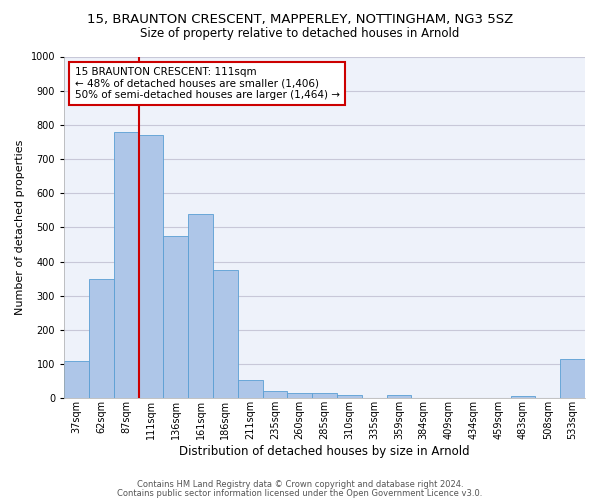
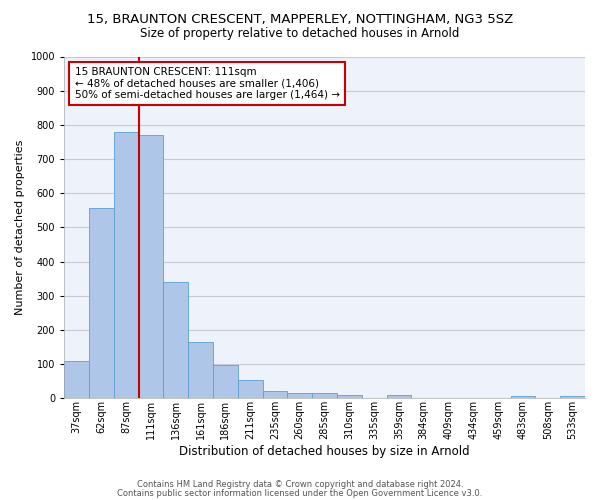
62sqm: 350 -> 558
136sqm: 475 -> 340
161sqm: 540 -> 165
186sqm: 375 -> 98
533sqm: 115 -> 5
